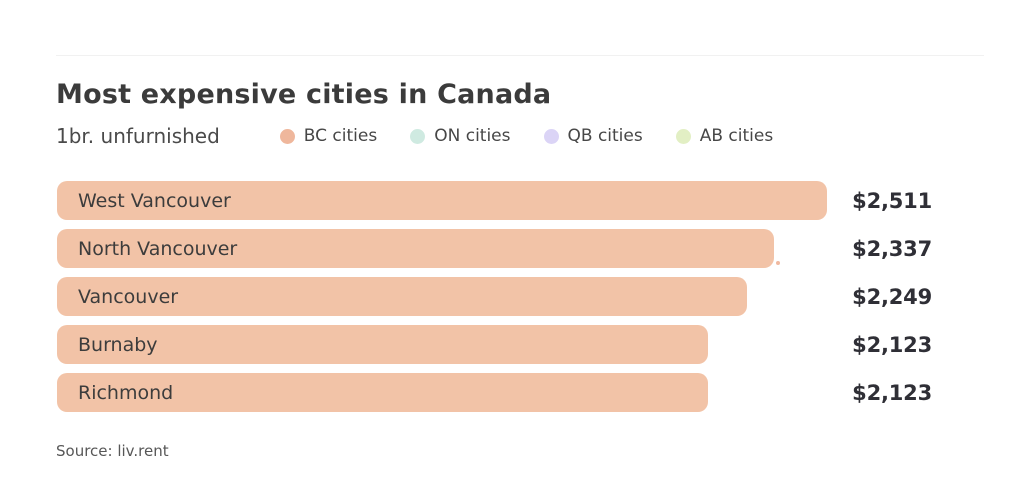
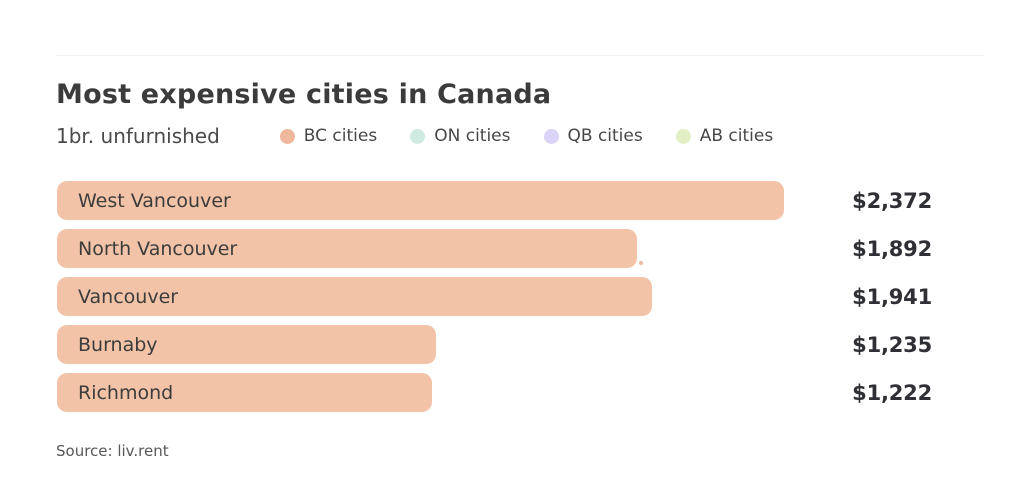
West Vancouver: $2,511 -> $2,372
North Vancouver: $2,337 -> $1,892
Vancouver: $2,249 -> $1,941
Burnaby: $2,123 -> $1,235
Richmond: $2,123 -> $1,222
